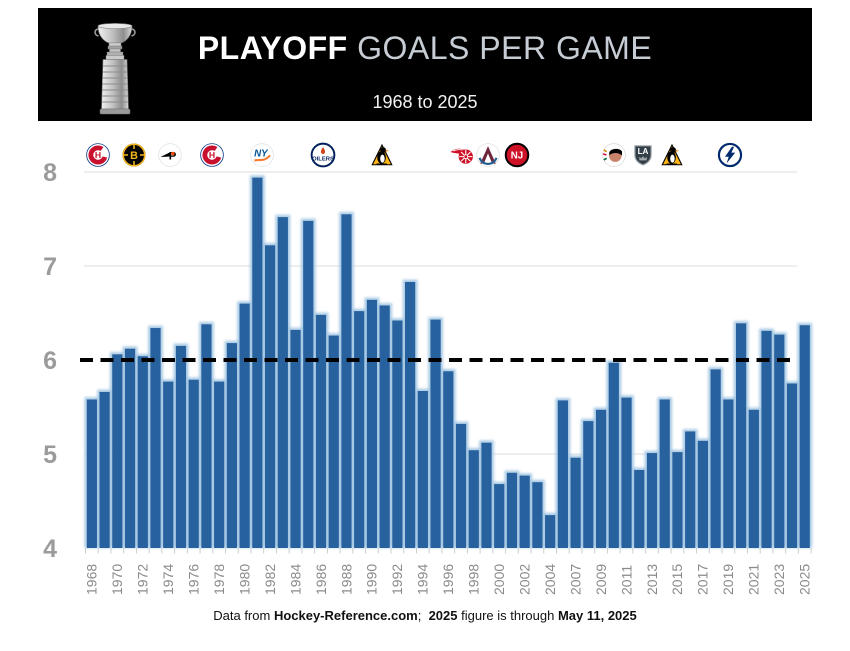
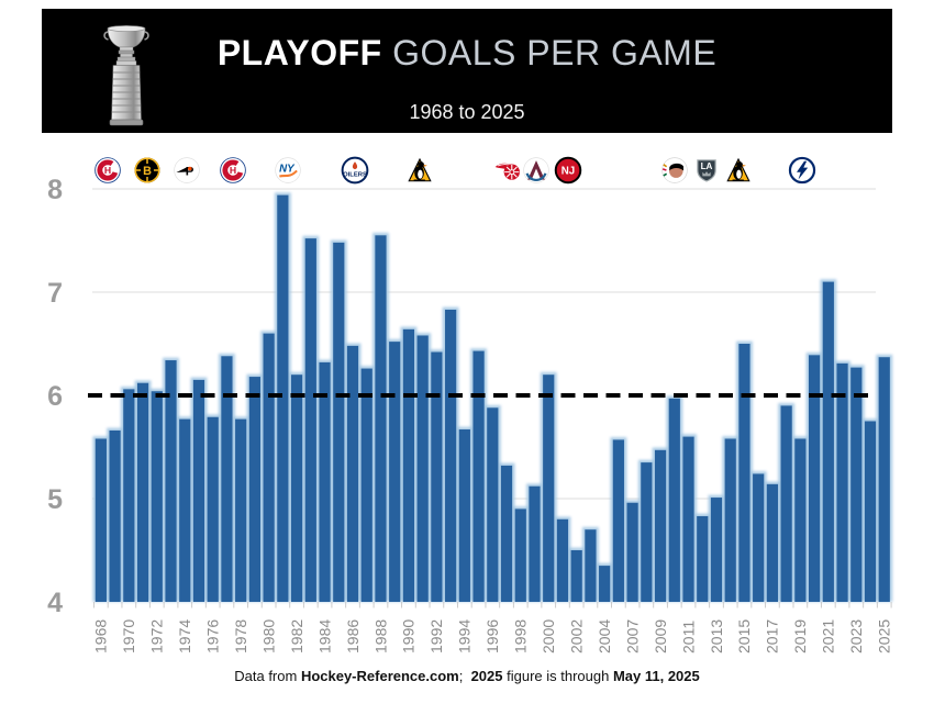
1982: 7.2 -> 6.2
1998: 5.0 -> 4.9
2000: 4.7 -> 6.2
2002: 4.8 -> 4.5
2015: 5.0 -> 6.5
2021: 5.5 -> 7.1
